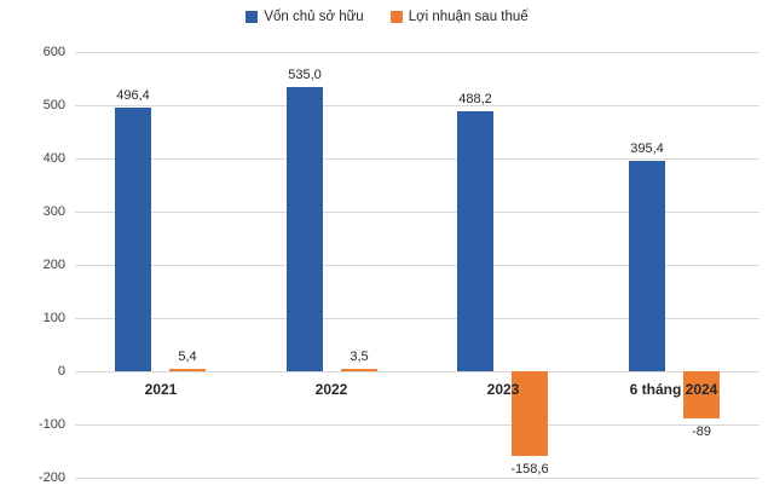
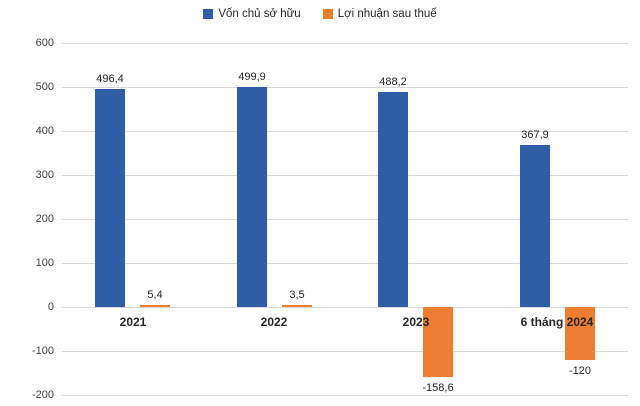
Vốn chủ sở hữu/2022: 535,0 -> 499,9
Vốn chủ sở hữu/6 tháng 2024: 395,4 -> 367,9
Lợi nhuận sau thuế/6 tháng 2024: -89 -> -120
